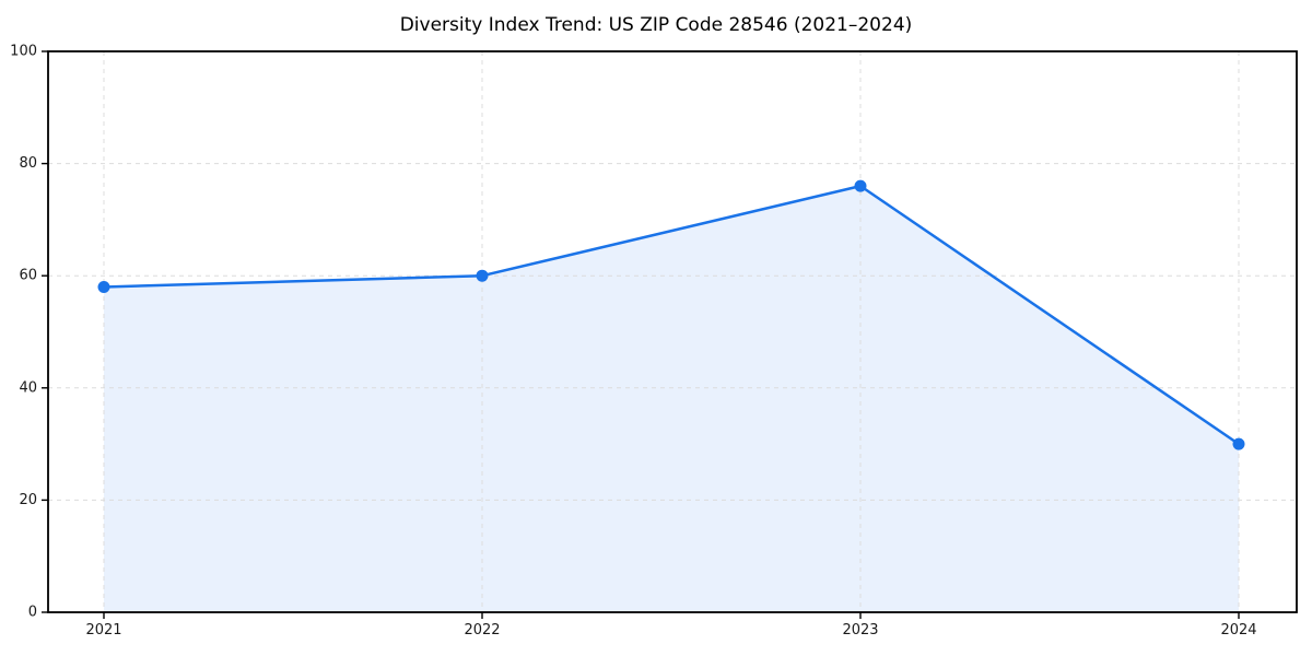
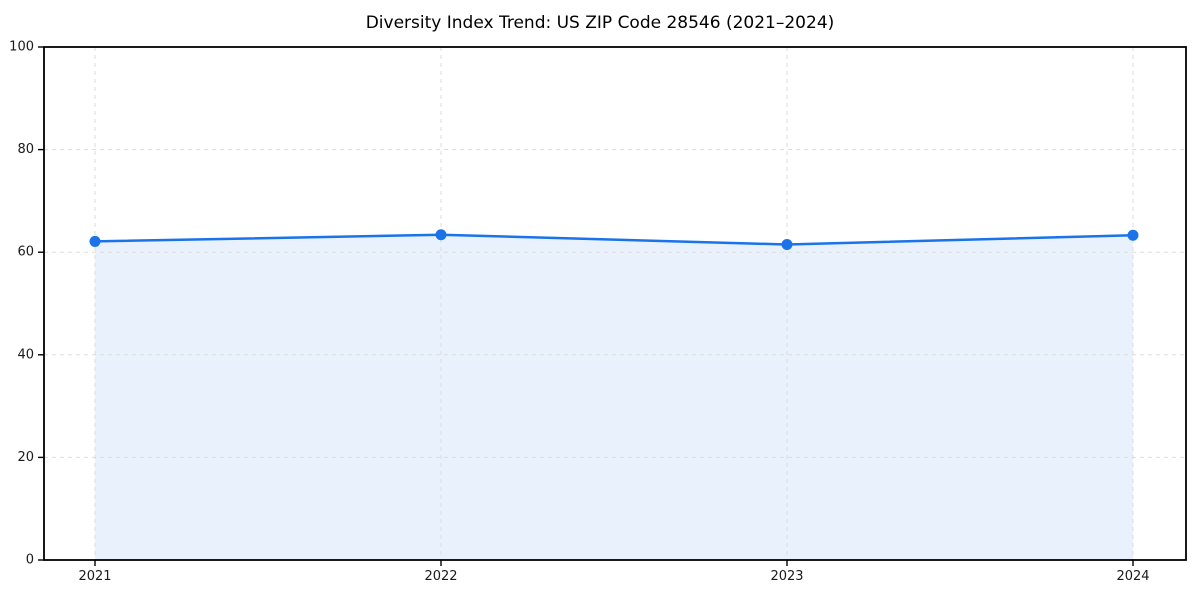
2021: 58 -> 62
2022: 60 -> 63
2023: 76 -> 62
2024: 30 -> 63
